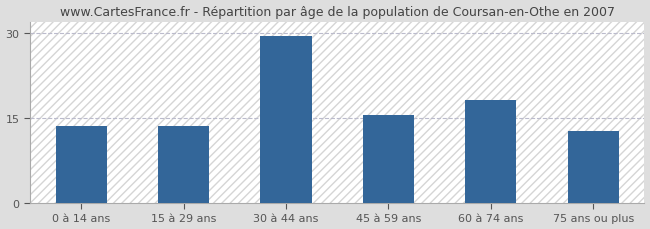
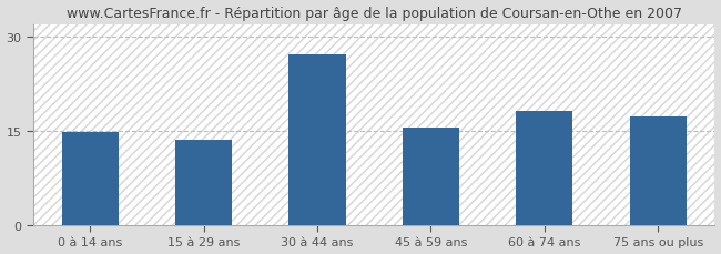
0 à 14 ans: 13.5 -> 14.8
30 à 44 ans: 29.4 -> 27.2
75 ans ou plus: 12.7 -> 17.2
